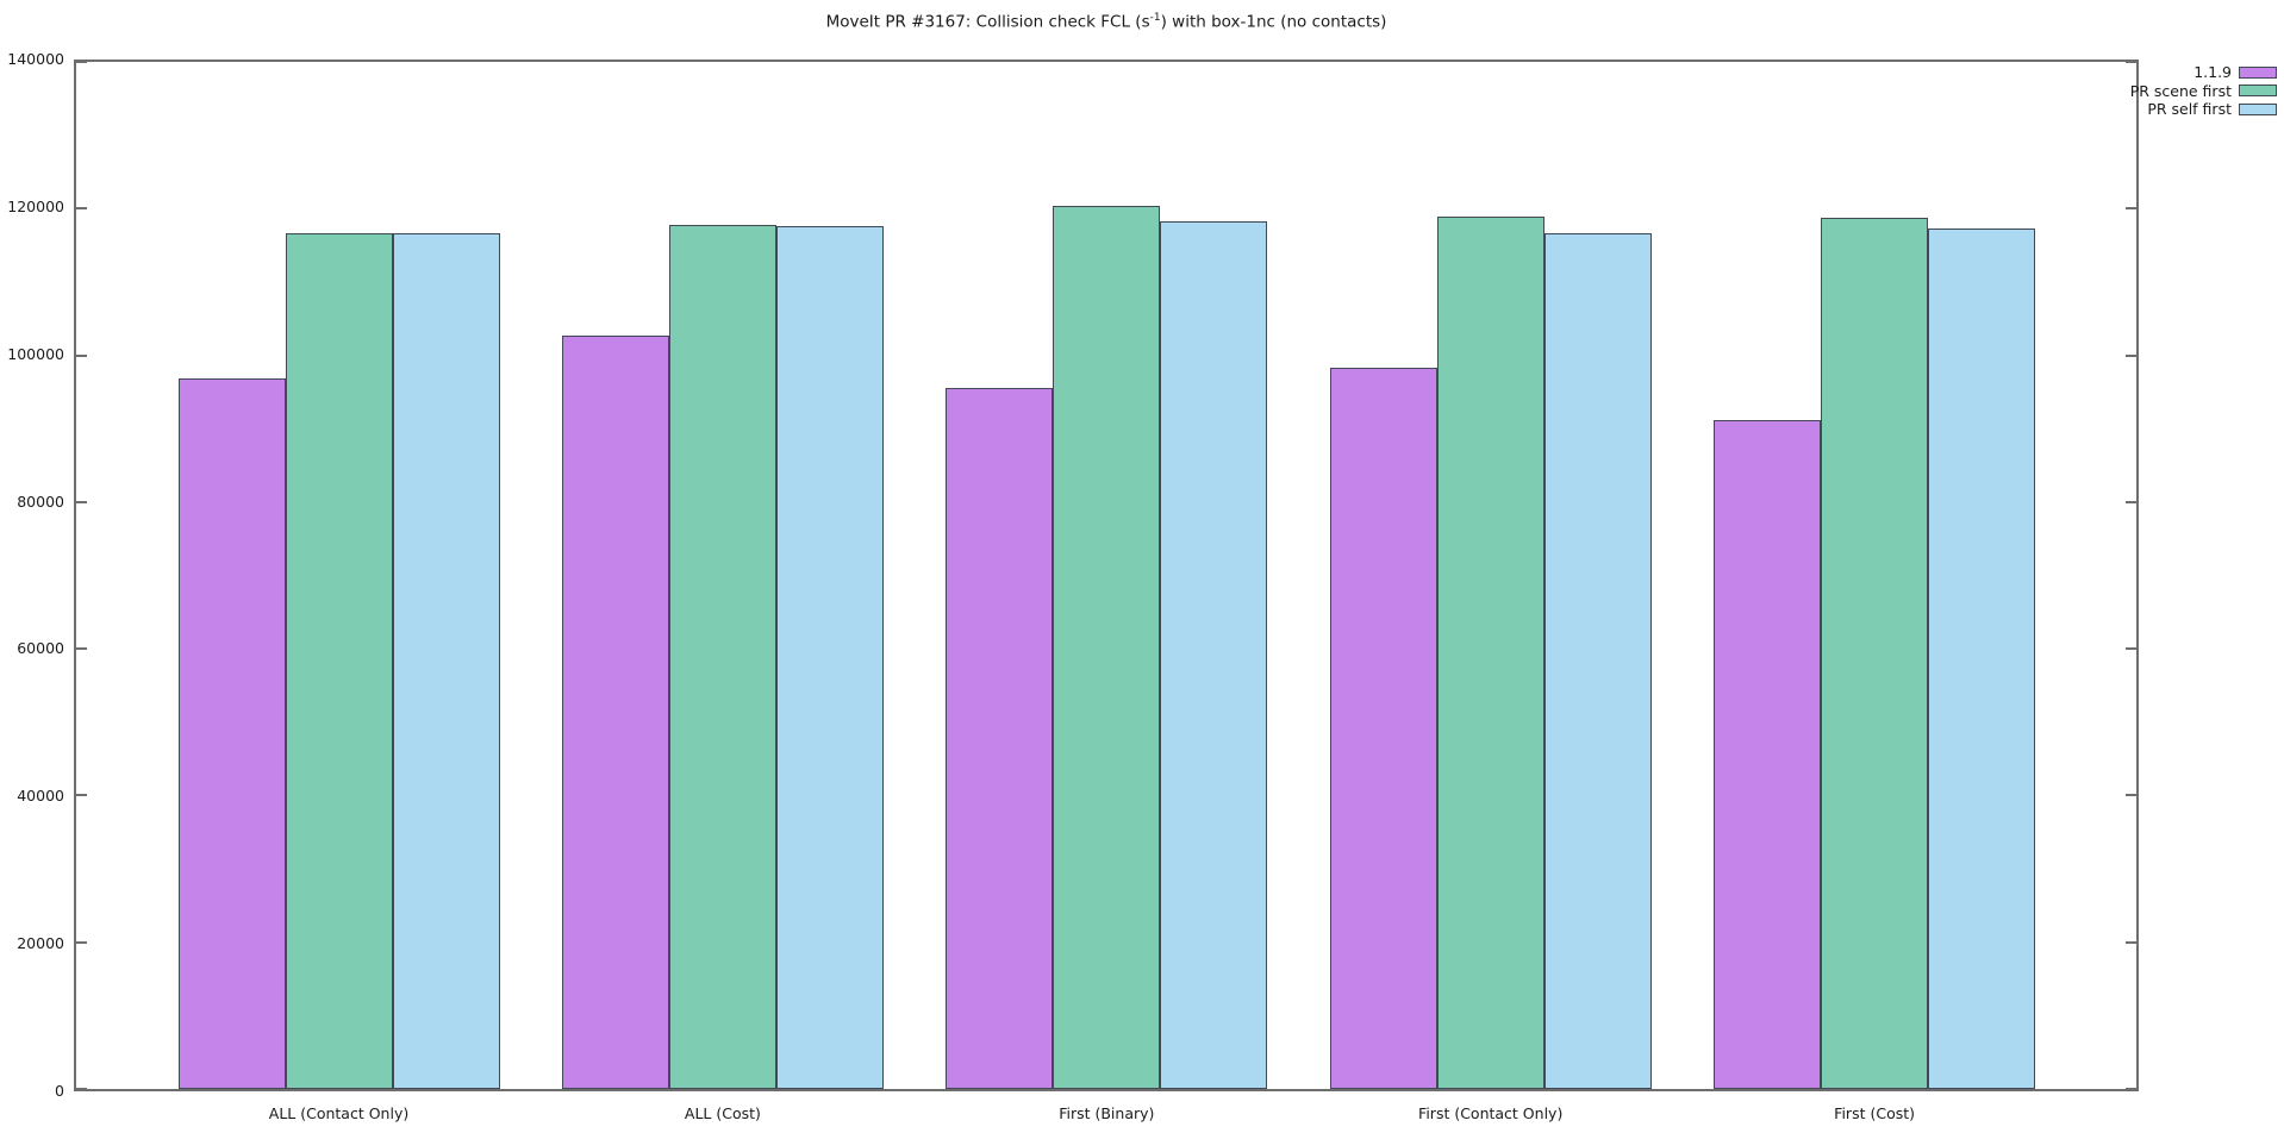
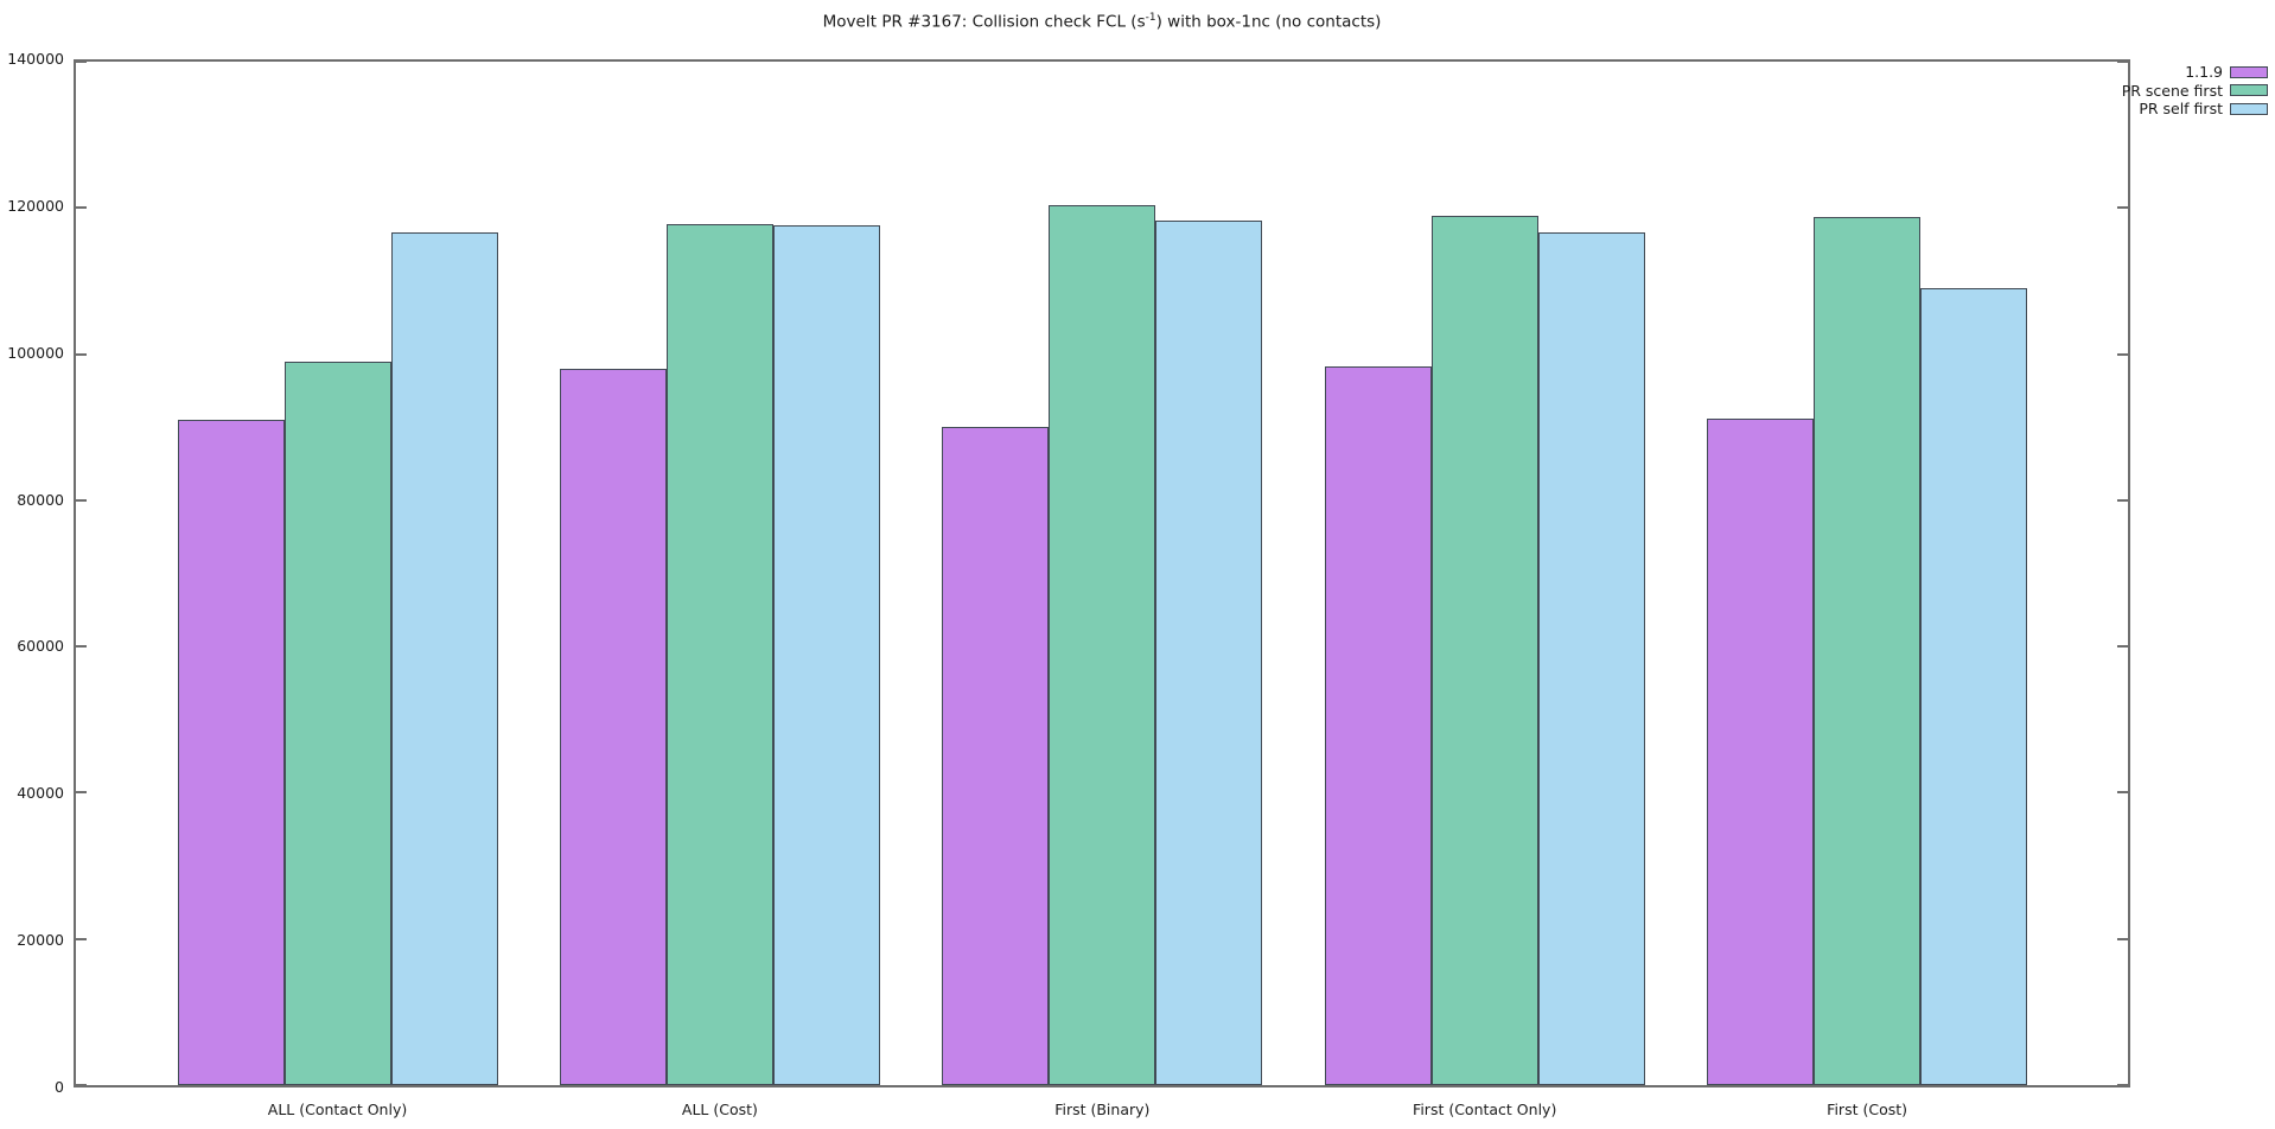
1.1.9/ALL (Contact Only): 97000 -> 91000
PR scene first/ALL (Contact Only): 117000 -> 99000
1.1.9/ALL (Cost): 103000 -> 98000
1.1.9/First (Binary): 96000 -> 90000
PR self first/First (Cost): 117000 -> 109000
